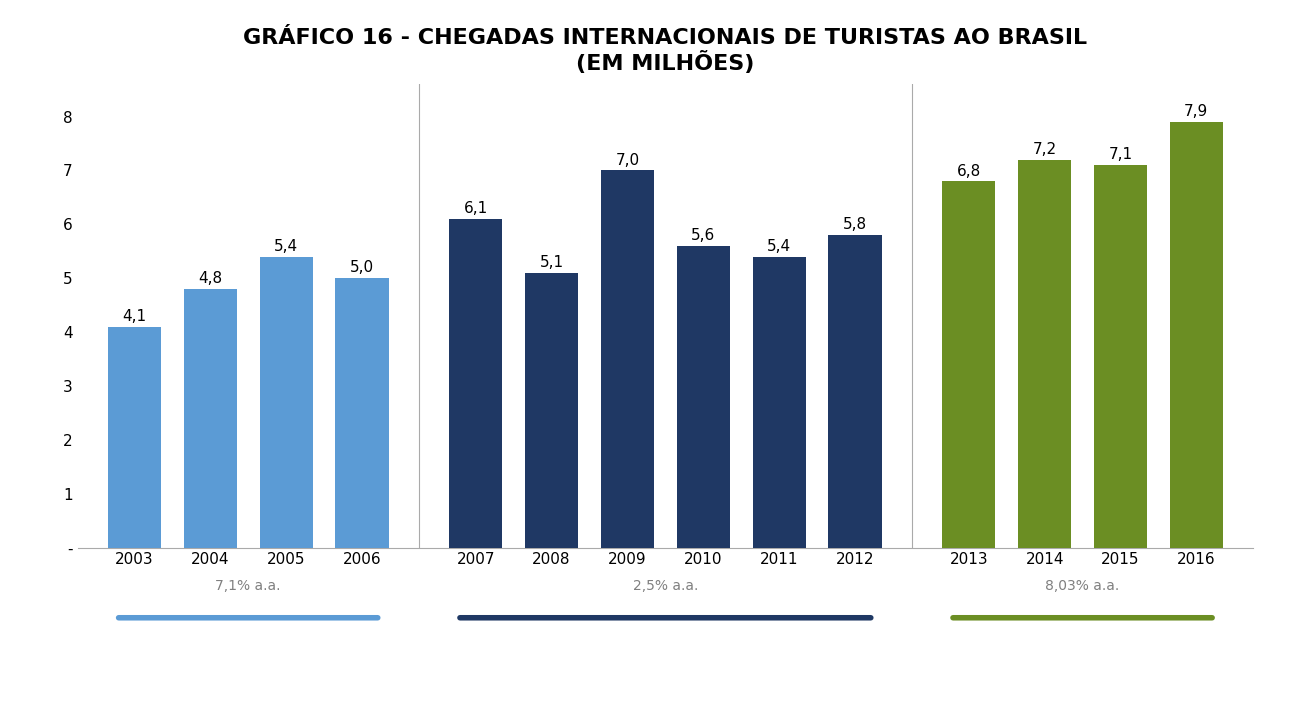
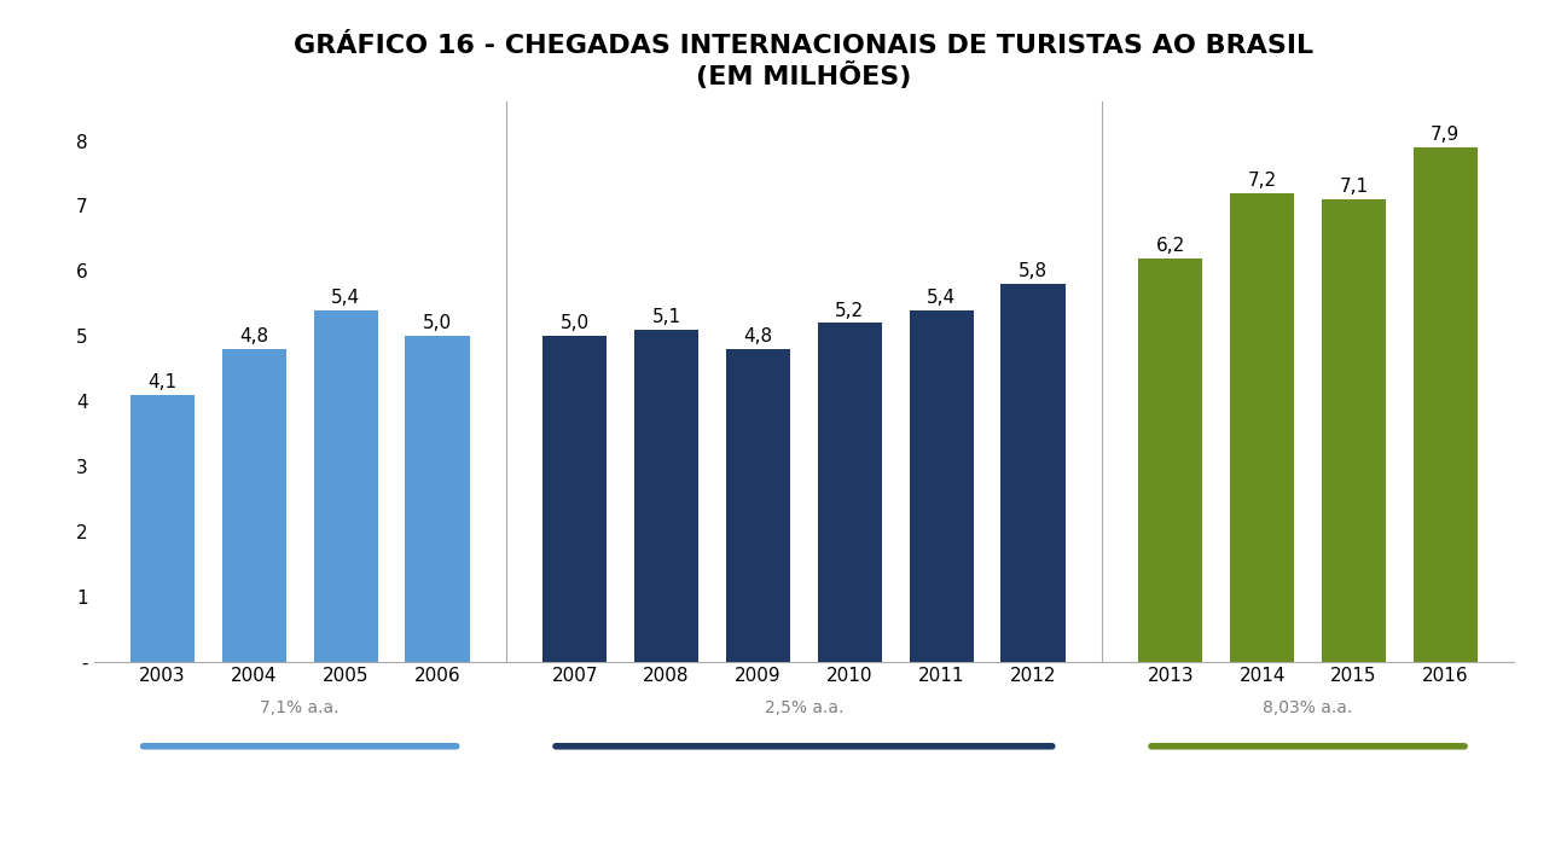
2007: 6,1 -> 5,0
2009: 7,0 -> 4,8
2010: 5,6 -> 5,2
2013: 6,8 -> 6,2
